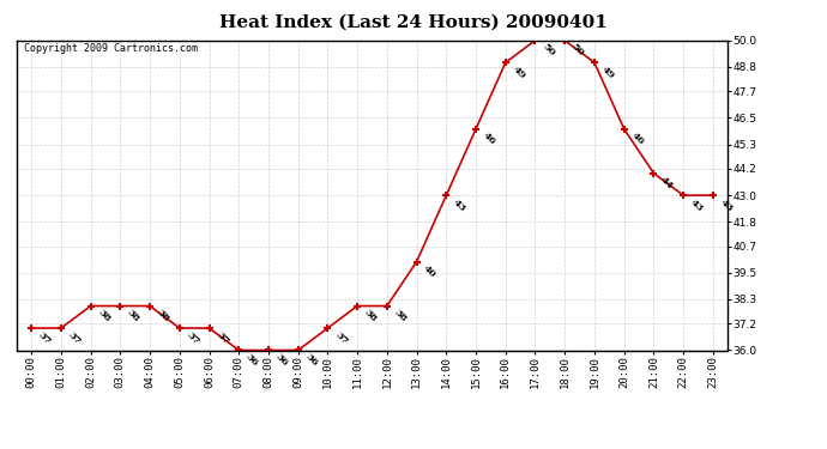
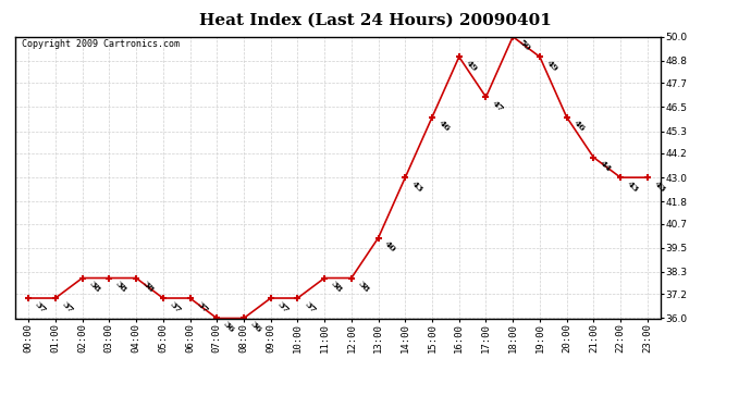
09:00: 36 -> 37
17:00: 50 -> 47
